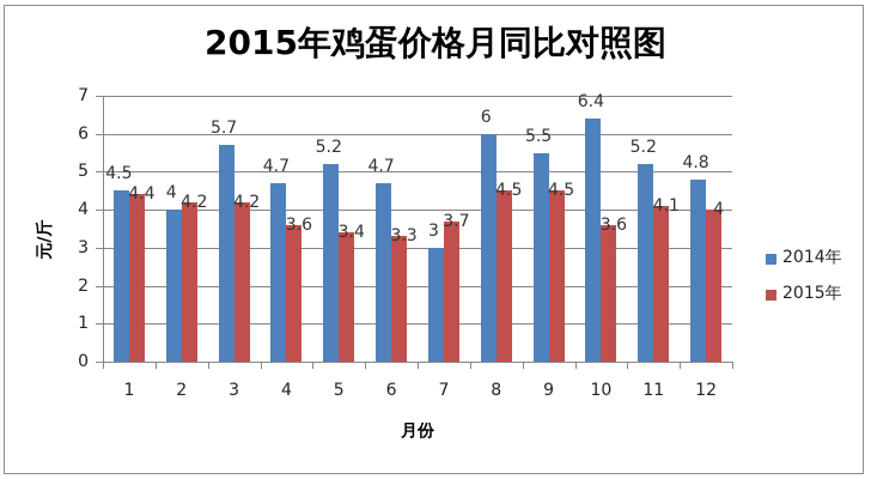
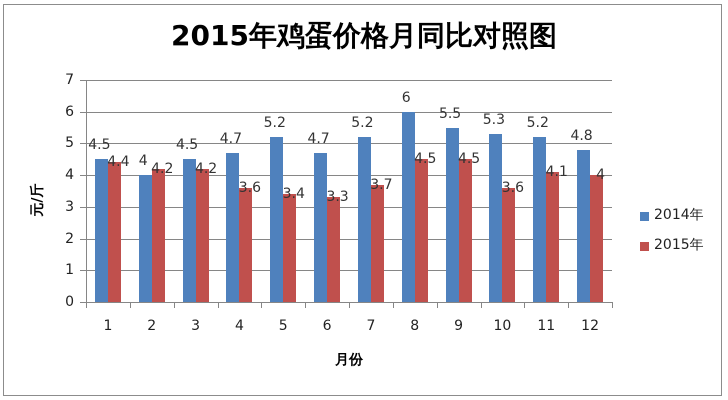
2014年/3: 5.7 -> 4.5
2014年/7: 3 -> 5.2
2014年/10: 6.4 -> 5.3
